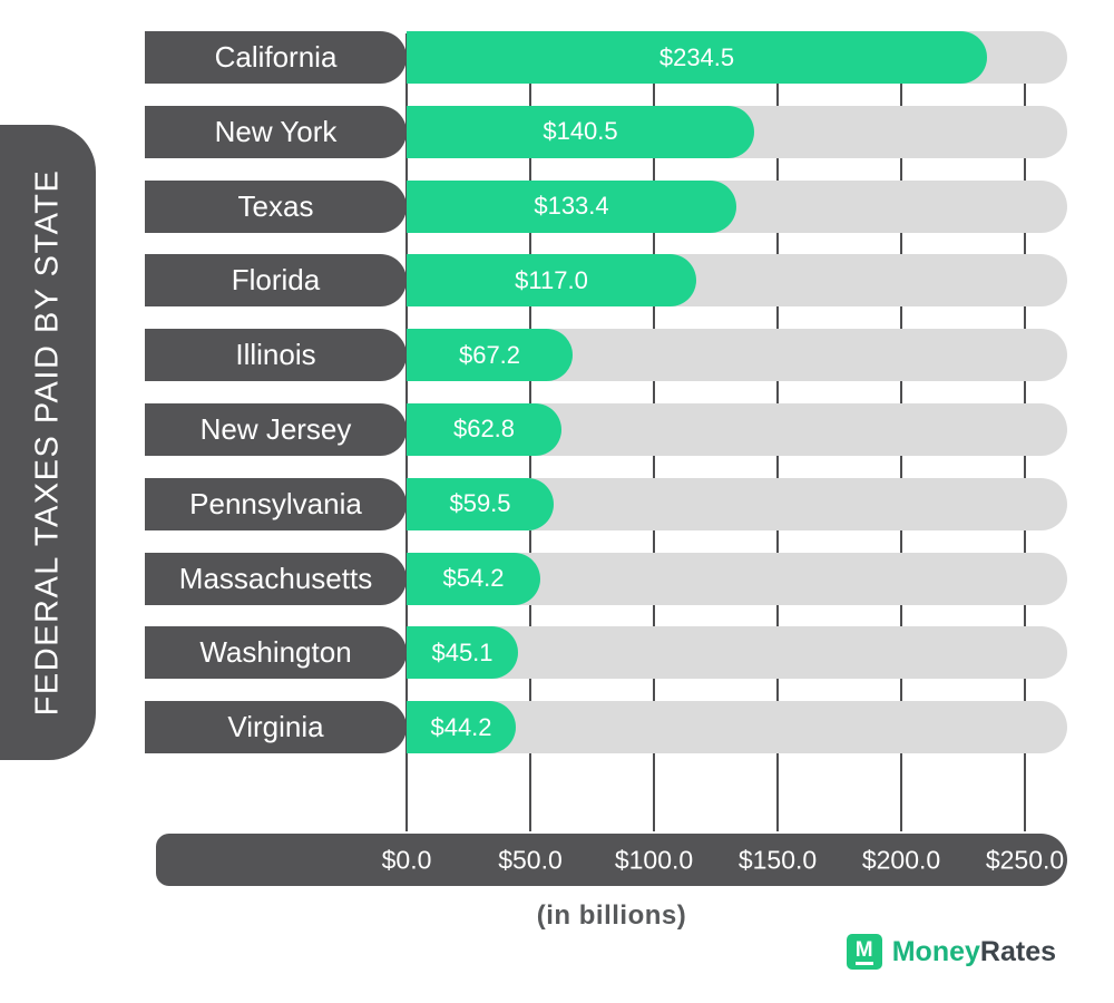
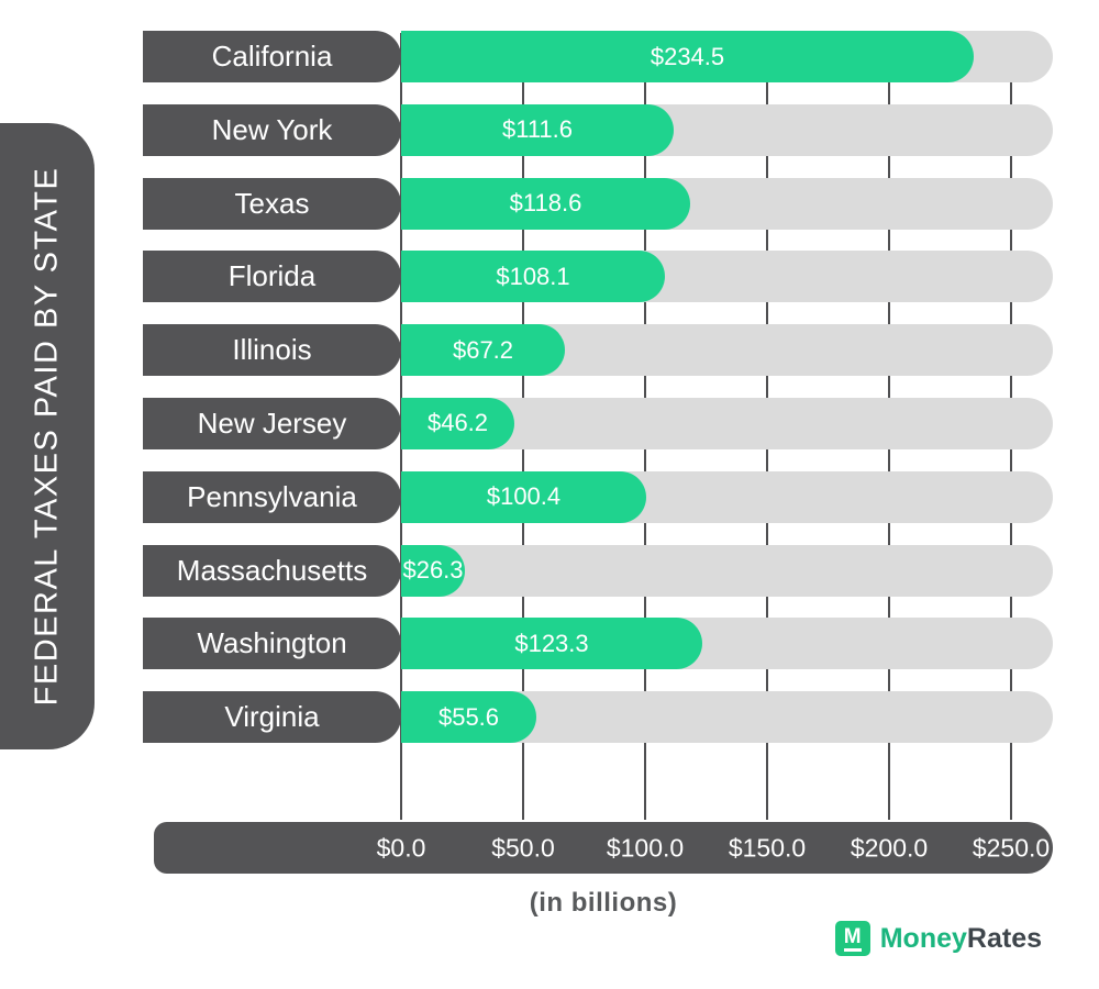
New York: $140.5 -> $111.6
Texas: $133.4 -> $118.6
Florida: $117.0 -> $108.1
New Jersey: $62.8 -> $46.2
Pennsylvania: $59.5 -> $100.4
Massachusetts: $54.2 -> $26.3
Washington: $45.1 -> $123.3
Virginia: $44.2 -> $55.6
